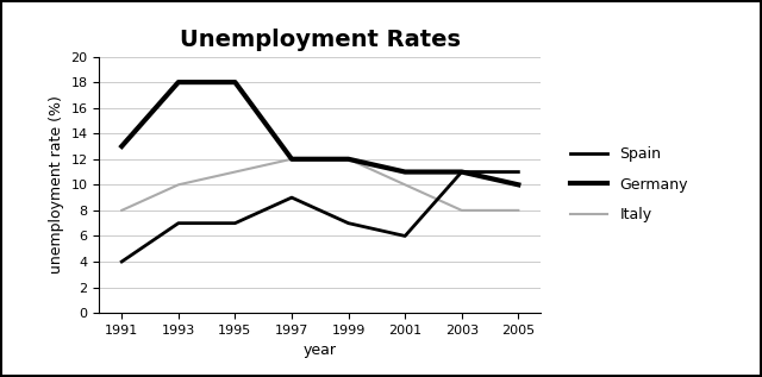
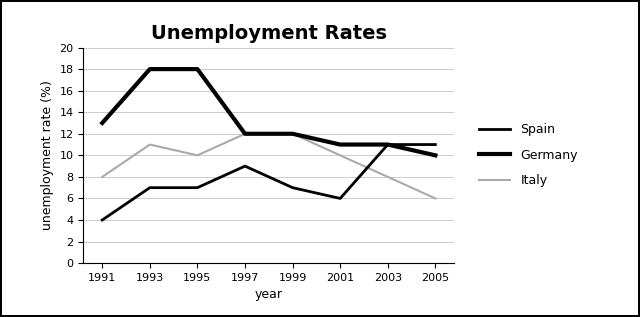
Italy/1993: 10 -> 11
Italy/1995: 11 -> 10
Italy/2005: 8 -> 6
